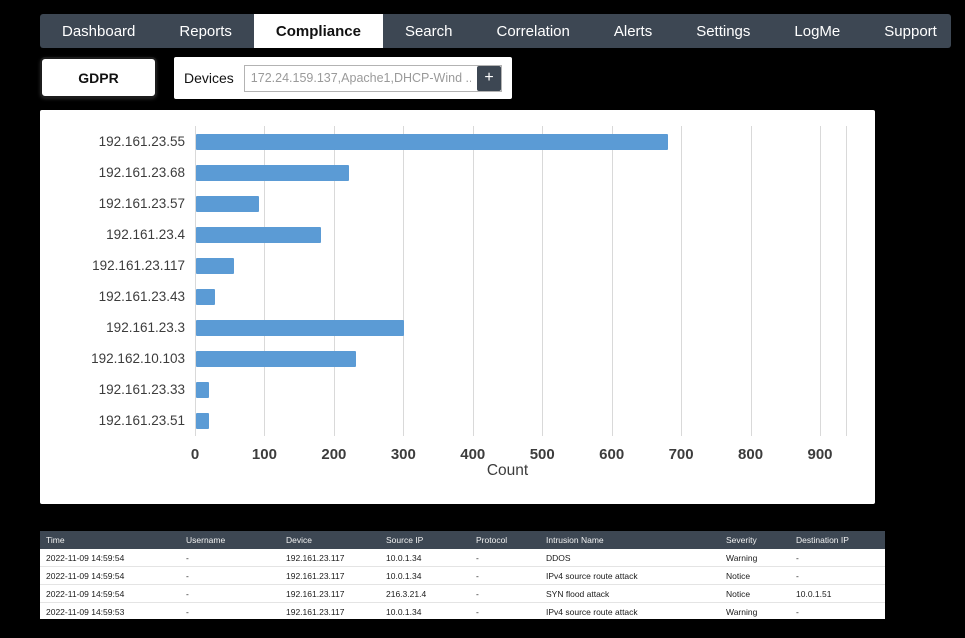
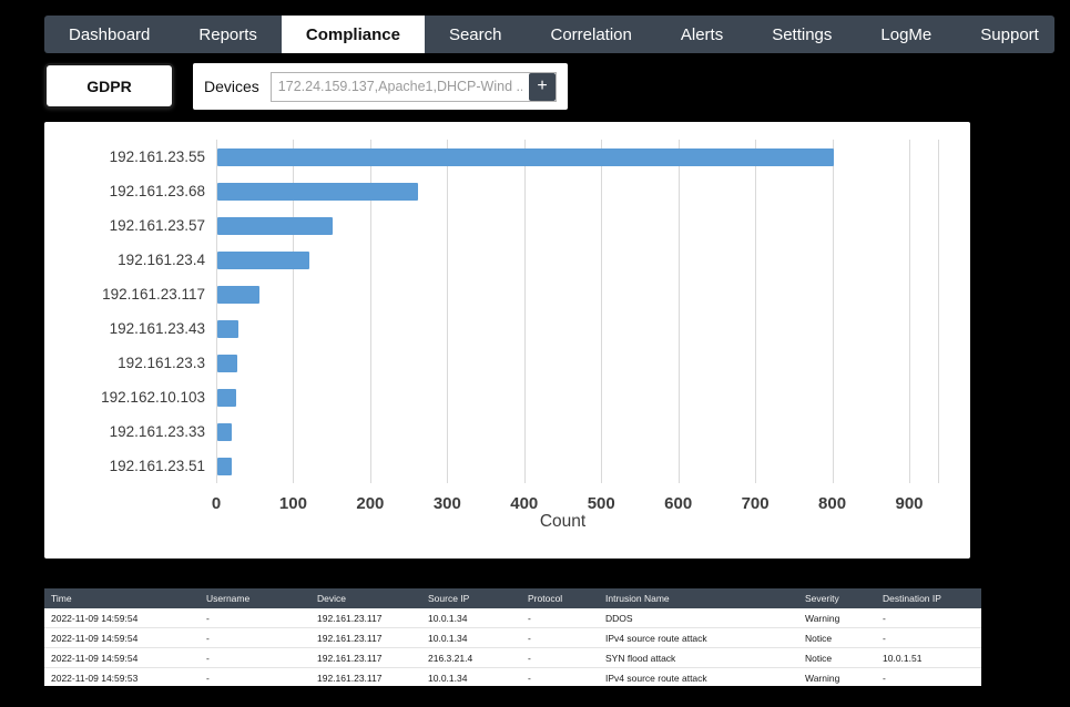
192.161.23.55: 680 -> 800
192.161.23.68: 220 -> 260
192.161.23.57: 90 -> 150
192.161.23.4: 180 -> 120
192.161.23.3: 300 -> 30
192.162.10.103: 230 -> 20
